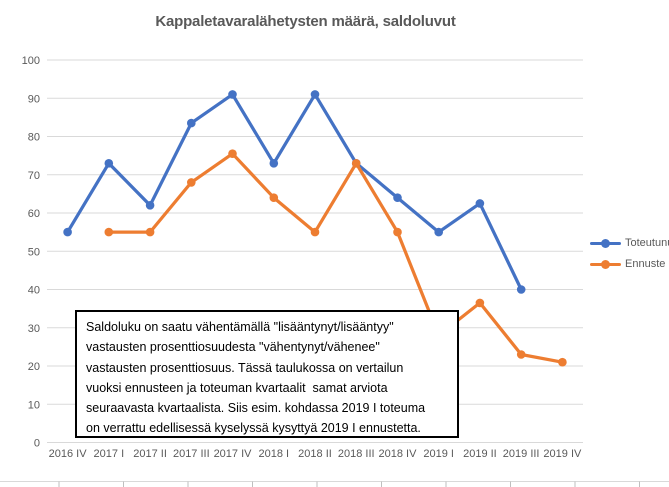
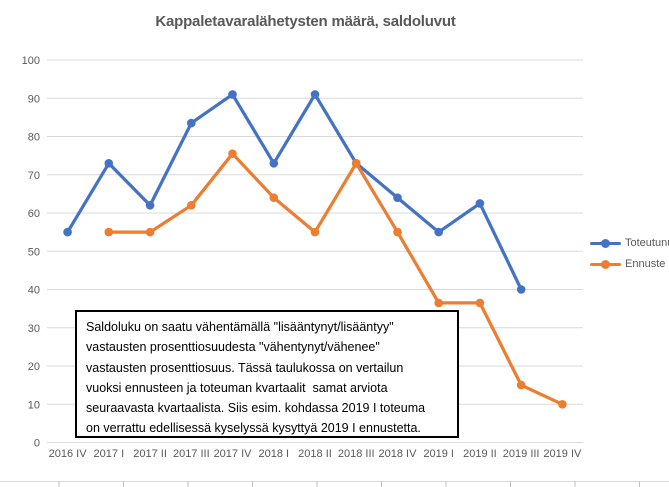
Ennuste/2017 III: 68 -> 62
Ennuste/2019 I: 28 -> 36
Ennuste/2019 III: 23 -> 15
Ennuste/2019 IV: 21 -> 10
